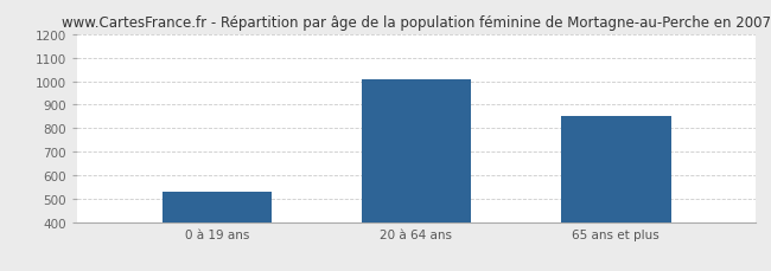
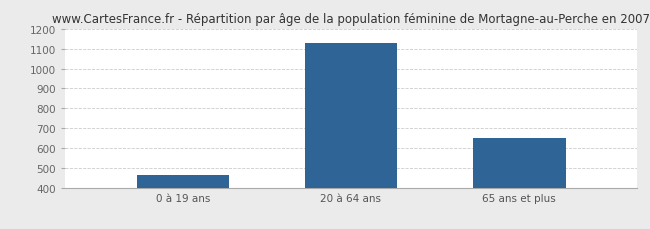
0 à 19 ans: 530 -> 460
20 à 64 ans: 1010 -> 1130
65 ans et plus: 850 -> 650
